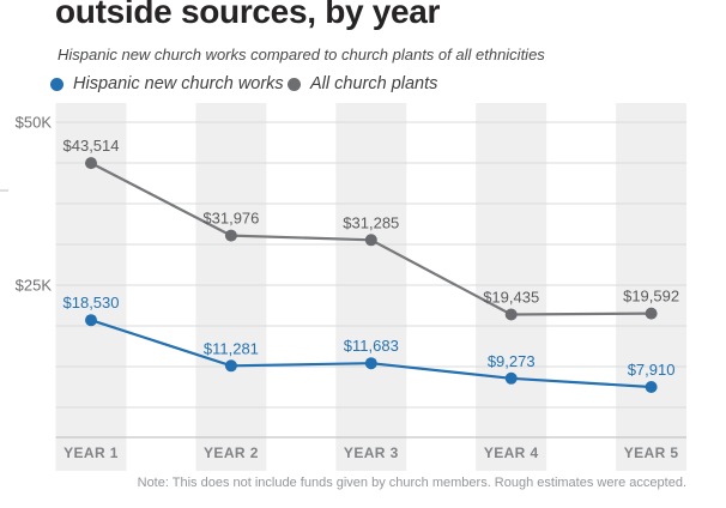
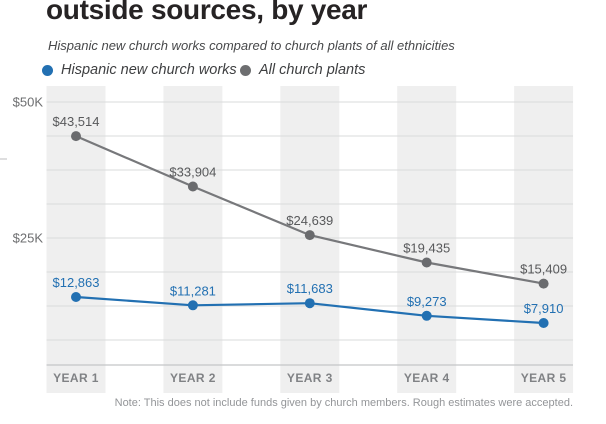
Hispanic new church works/YEAR 1: $18,530 -> $12,863
All church plants/YEAR 2: $31,976 -> $33,904
All church plants/YEAR 3: $31,285 -> $24,639
All church plants/YEAR 5: $19,592 -> $15,409
